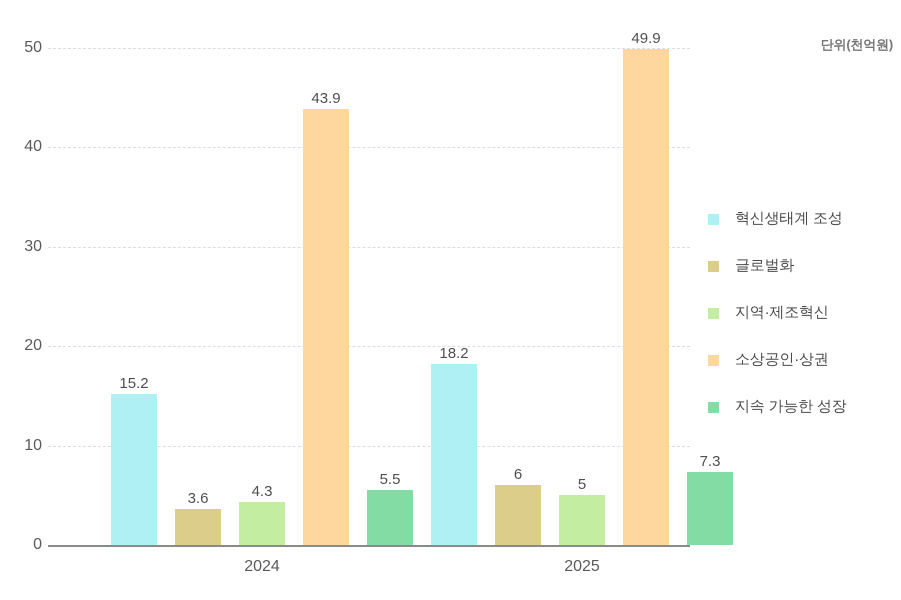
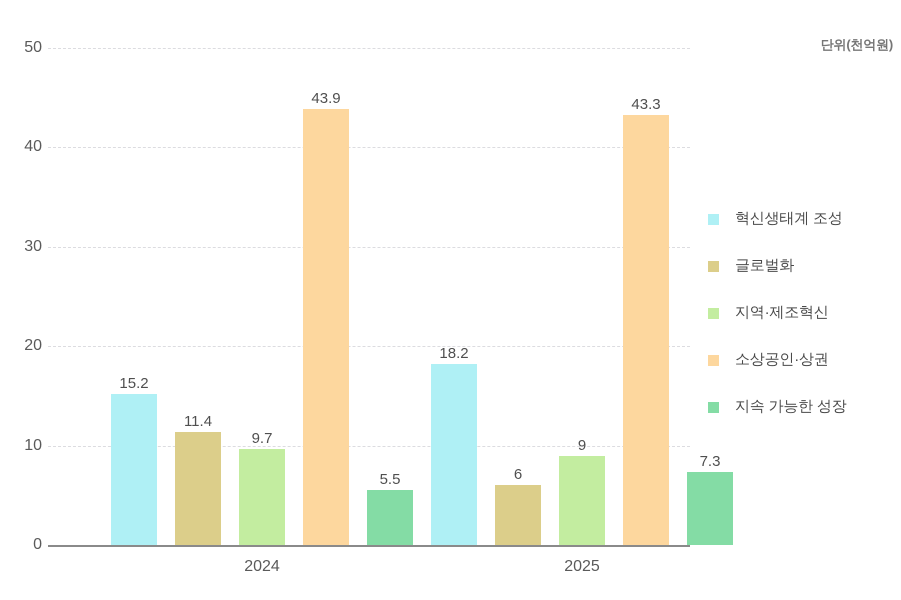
글로벌화/2024: 3.6 -> 11.4
지역·제조혁신/2024: 4.3 -> 9.7
지역·제조혁신/2025: 5 -> 9
소상공인·상권/2025: 49.9 -> 43.3
